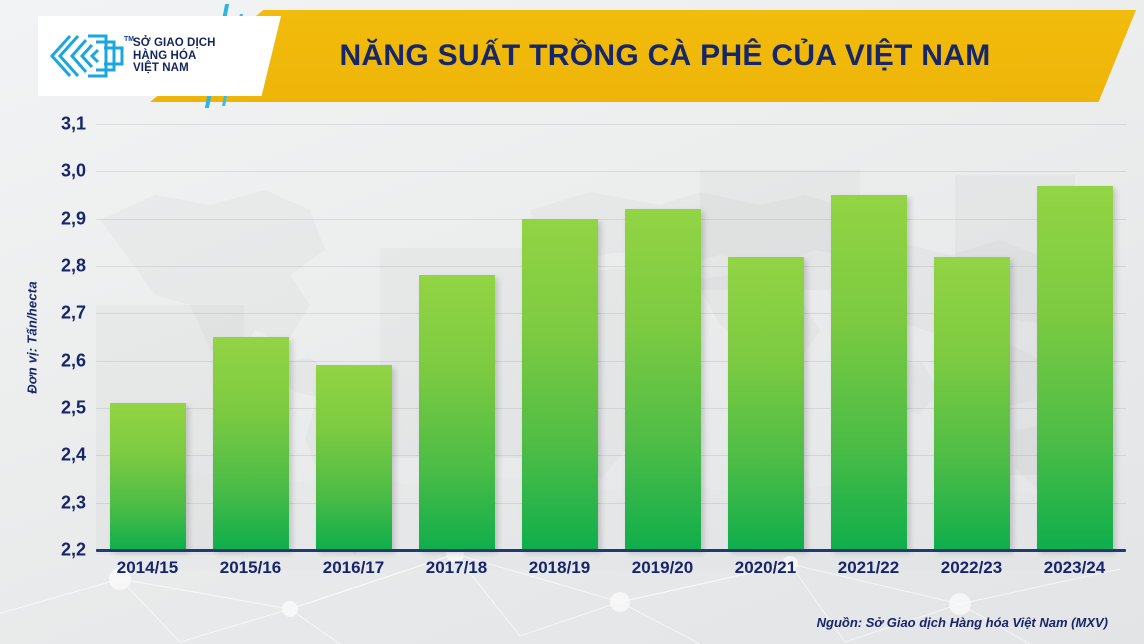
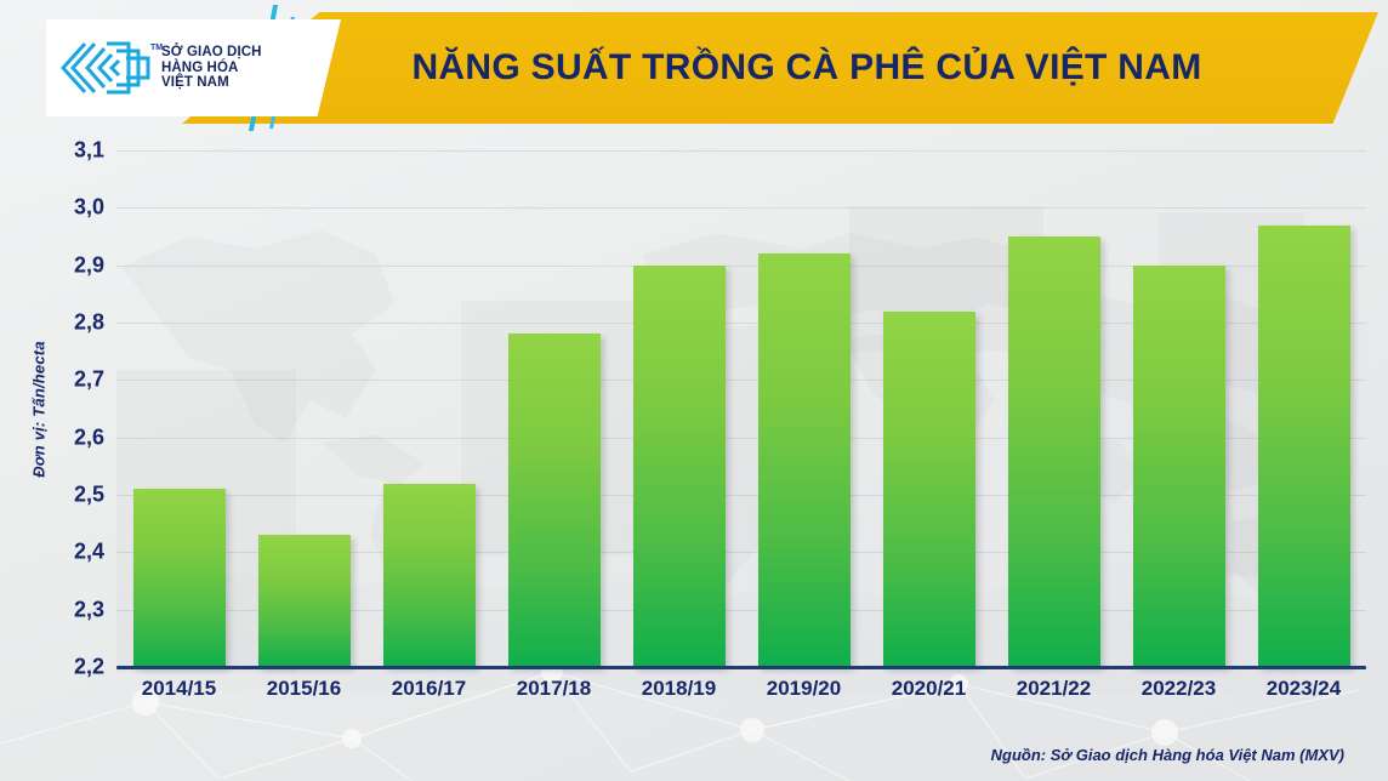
2015/16: 2,65 -> 2,43
2016/17: 2,59 -> 2,52
2022/23: 2,82 -> 2,90
